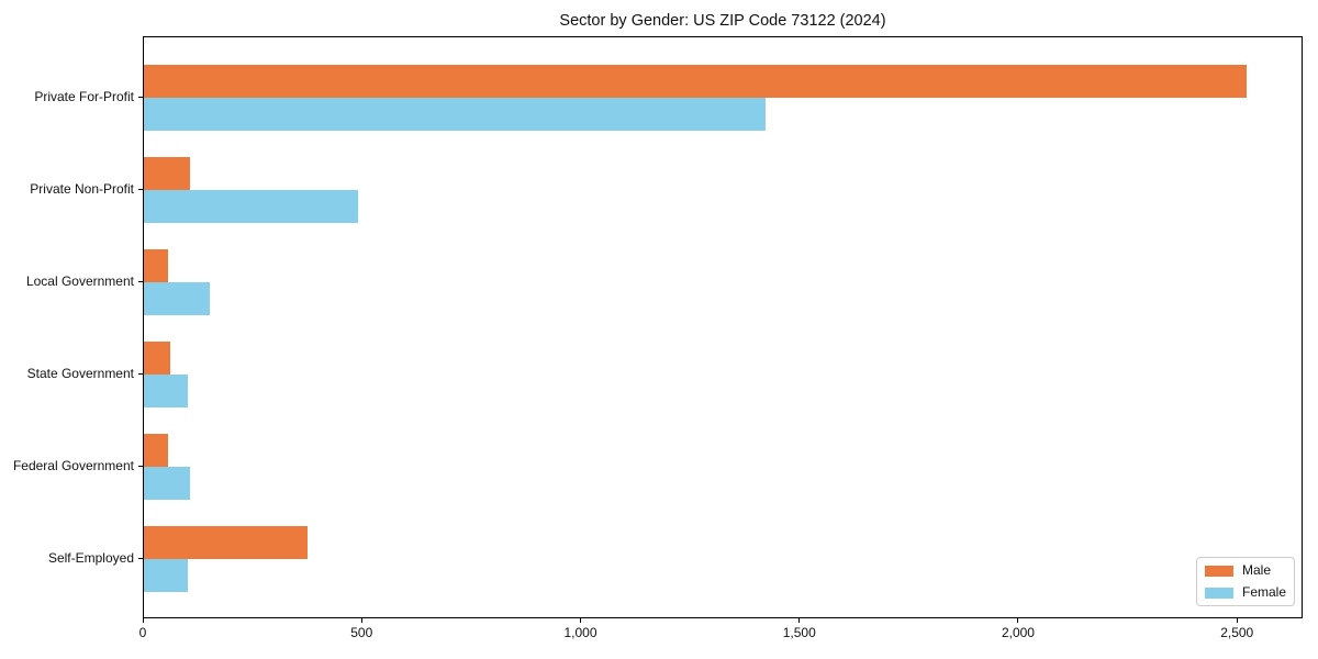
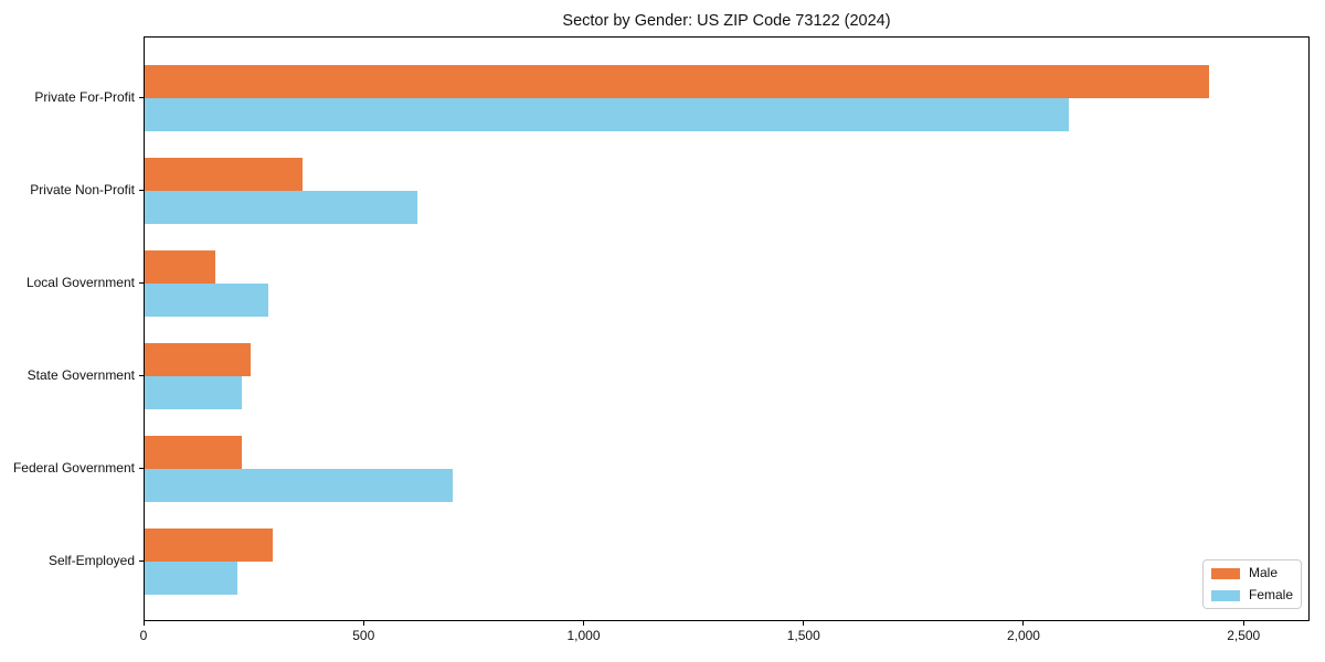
Male/Private For-Profit: 2520 -> 2420
Female/Private For-Profit: 1420 -> 2100
Male/Private Non-Profit: 100 -> 360
Female/Private Non-Profit: 490 -> 620
Male/Local Government: 60 -> 160
Female/Local Government: 150 -> 280
Male/State Government: 60 -> 240
Female/State Government: 100 -> 220
Male/Federal Government: 60 -> 220
Female/Federal Government: 100 -> 700
Male/Self-Employed: 380 -> 290
Female/Self-Employed: 100 -> 210
